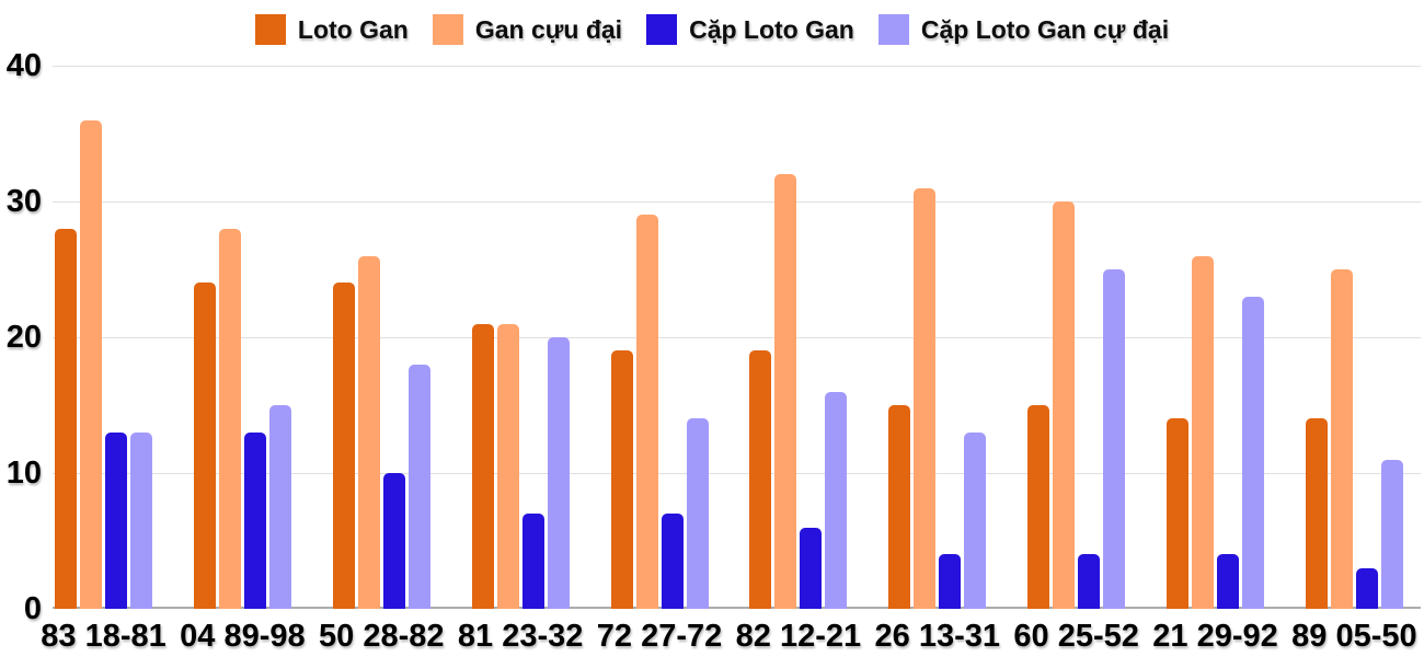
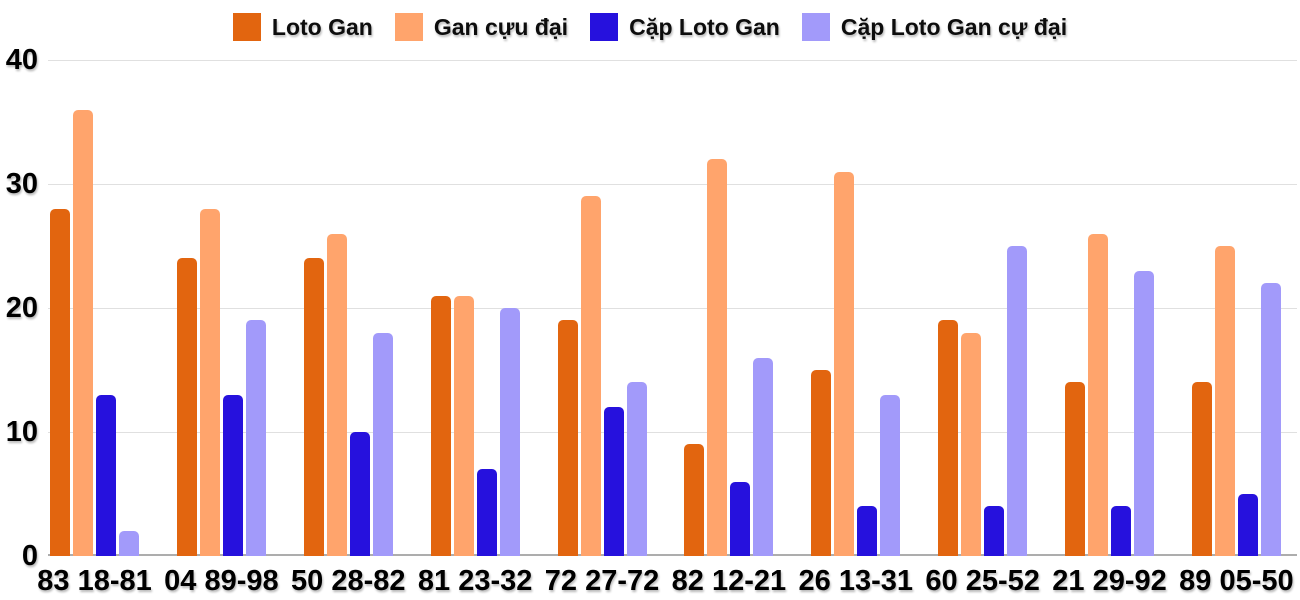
Cặp Loto Gan cự đại/83 18-81: 13 -> 2
Cặp Loto Gan cự đại/04 89-98: 15 -> 19
Cặp Loto Gan/72 27-72: 7 -> 12
Loto Gan/82 12-21: 19 -> 9
Loto Gan/60 25-52: 15 -> 19
Gan cựu đại/60 25-52: 30 -> 18
Cặp Loto Gan/89 05-50: 3 -> 5
Cặp Loto Gan cự đại/89 05-50: 11 -> 22
